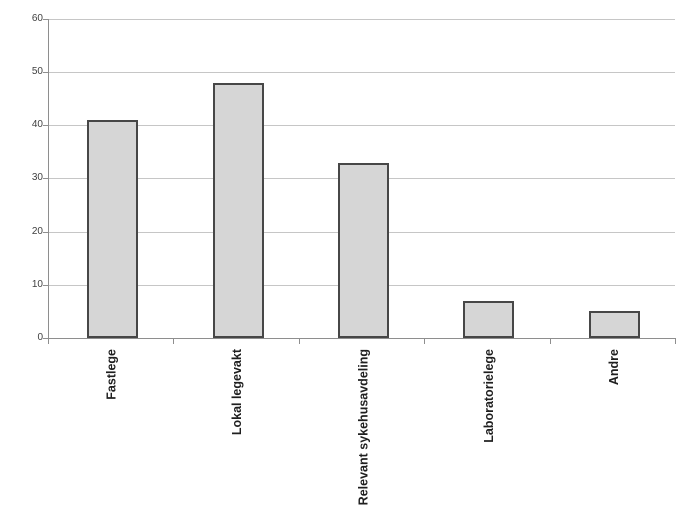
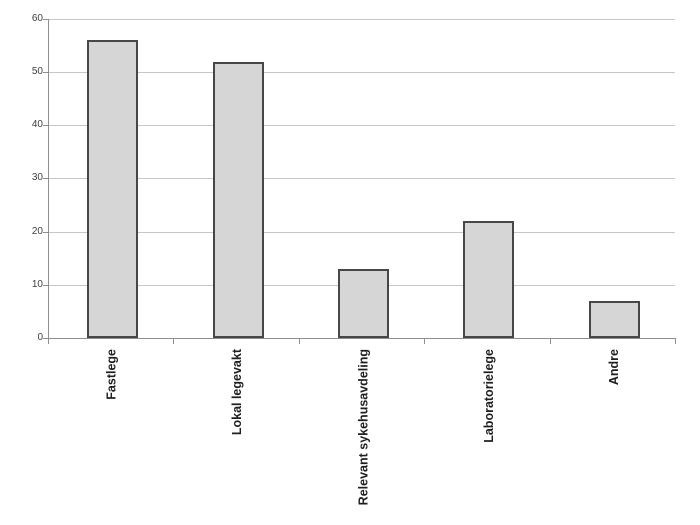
Fastlege: 41 -> 56
Lokal legevakt: 48 -> 52
Relevant sykehusavdeling: 33 -> 13
Laboratorielege: 7 -> 22
Andre: 5 -> 7
